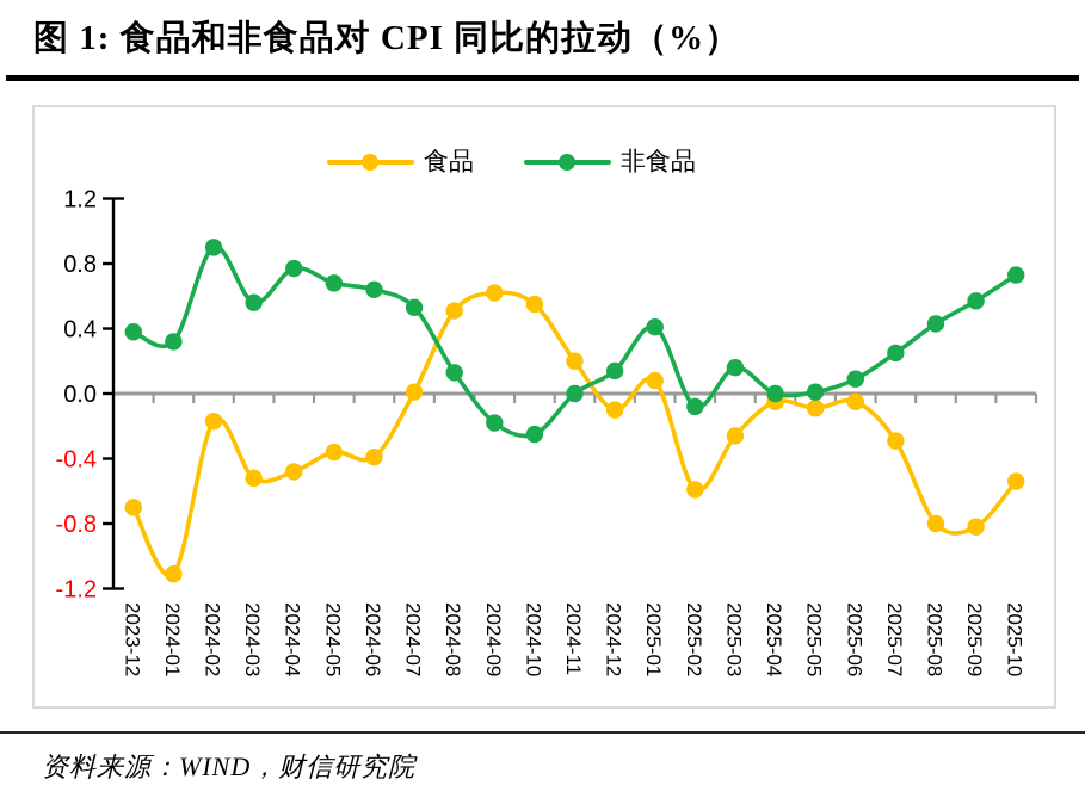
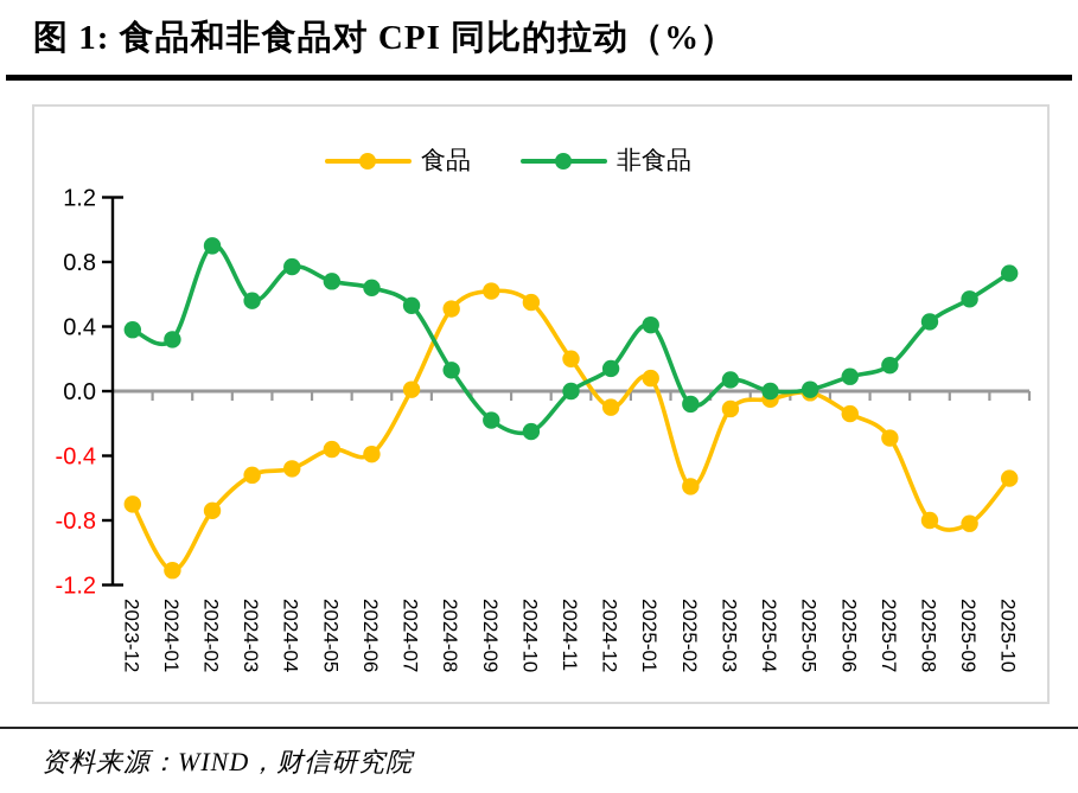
食品/2024-02: -0.17 -> -0.74
食品/2025-03: -0.26 -> -0.11
非食品/2025-03: 0.16 -> 0.07
食品/2025-05: -0.09 -> -0.01
食品/2025-06: -0.05 -> -0.14
非食品/2025-07: 0.25 -> 0.16
